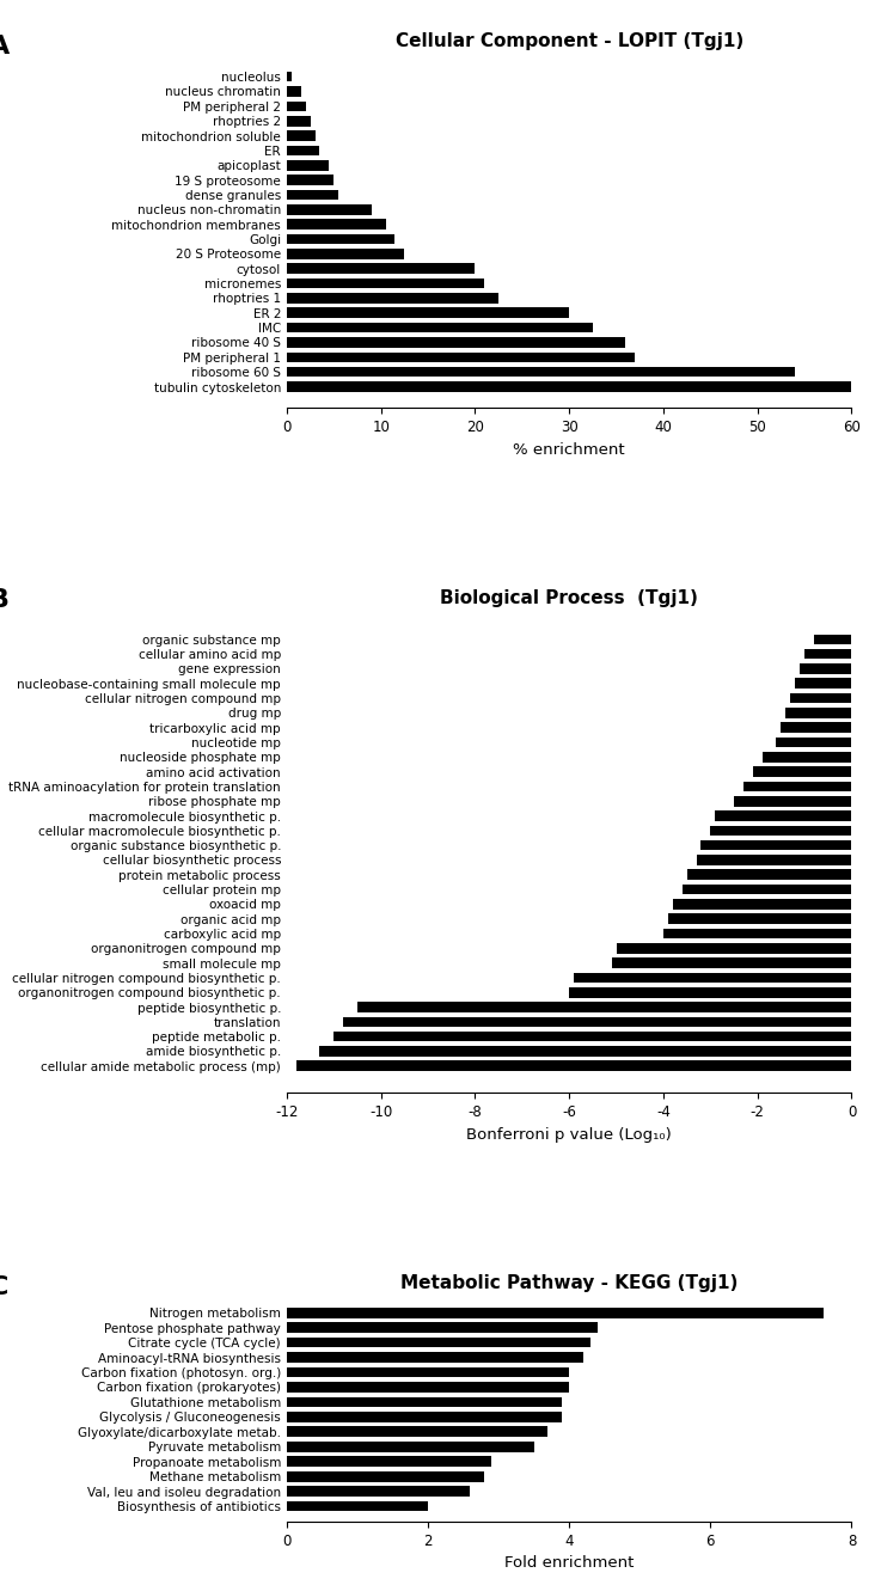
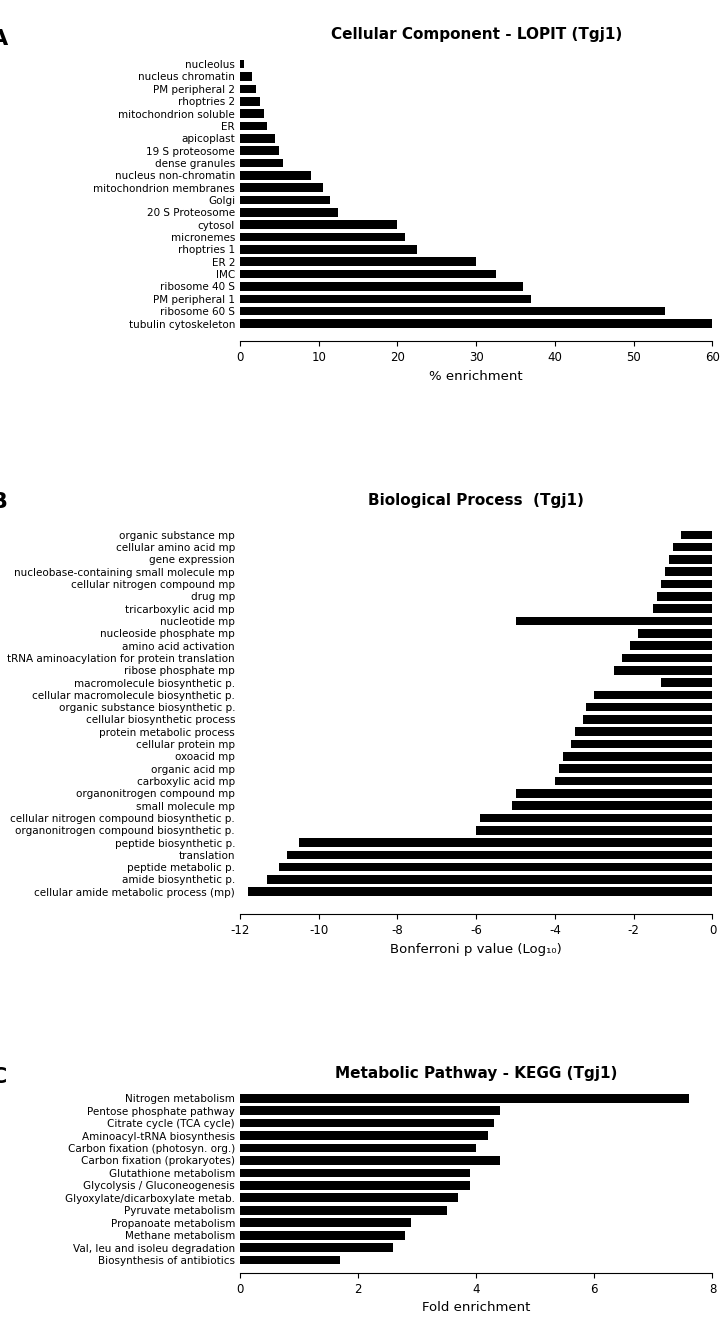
Biological Process (Tgj1)/nucleotide mp: -1.6 -> -5.0
Biological Process (Tgj1)/macromolecule biosynthetic p.: -2.9 -> -1.3
Metabolic Pathway - KEGG (Tgj1)/Carbon fixation (prokaryotes): 4.0 -> 4.4
Metabolic Pathway - KEGG (Tgj1)/Biosynthesis of antibiotics: 2.0 -> 1.7
